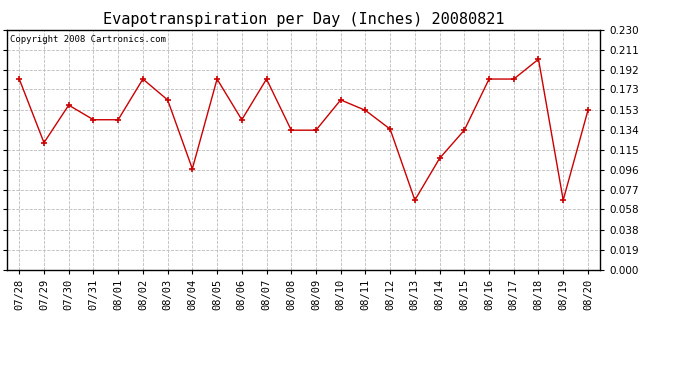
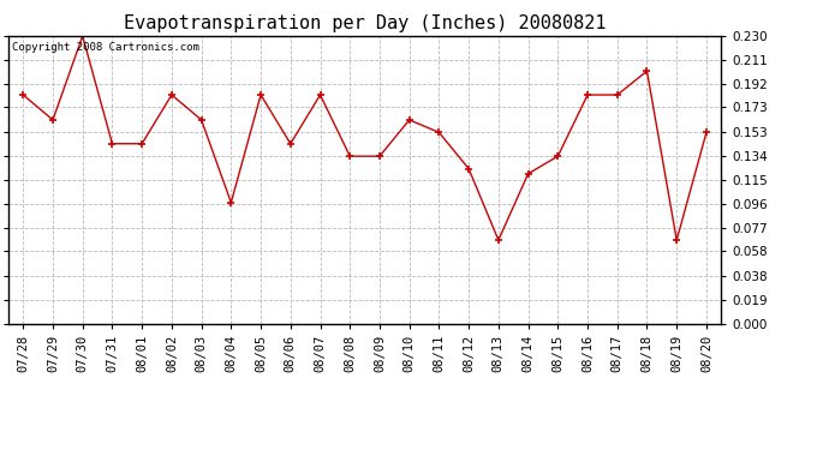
07/29: 0.122 -> 0.163
07/30: 0.158 -> 0.230
08/12: 0.135 -> 0.124
08/14: 0.107 -> 0.120
